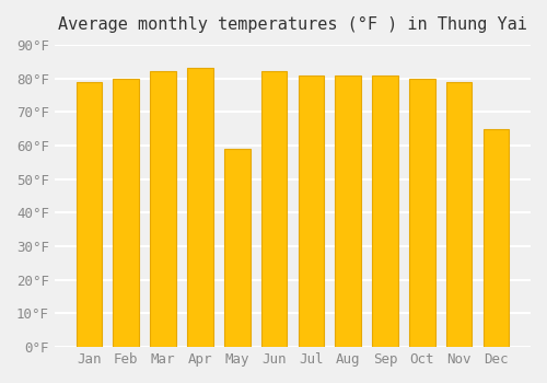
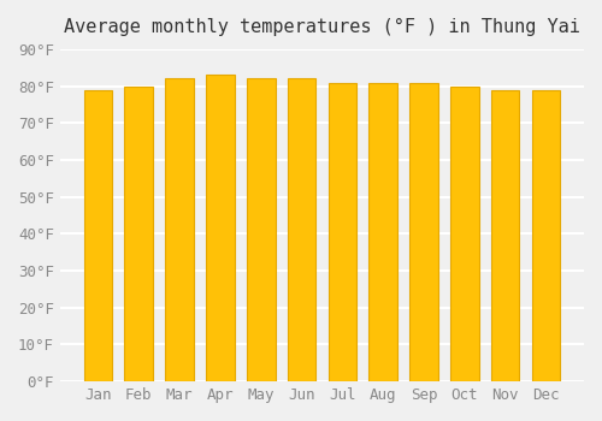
May: 59°F -> 82°F
Dec: 65°F -> 79°F
